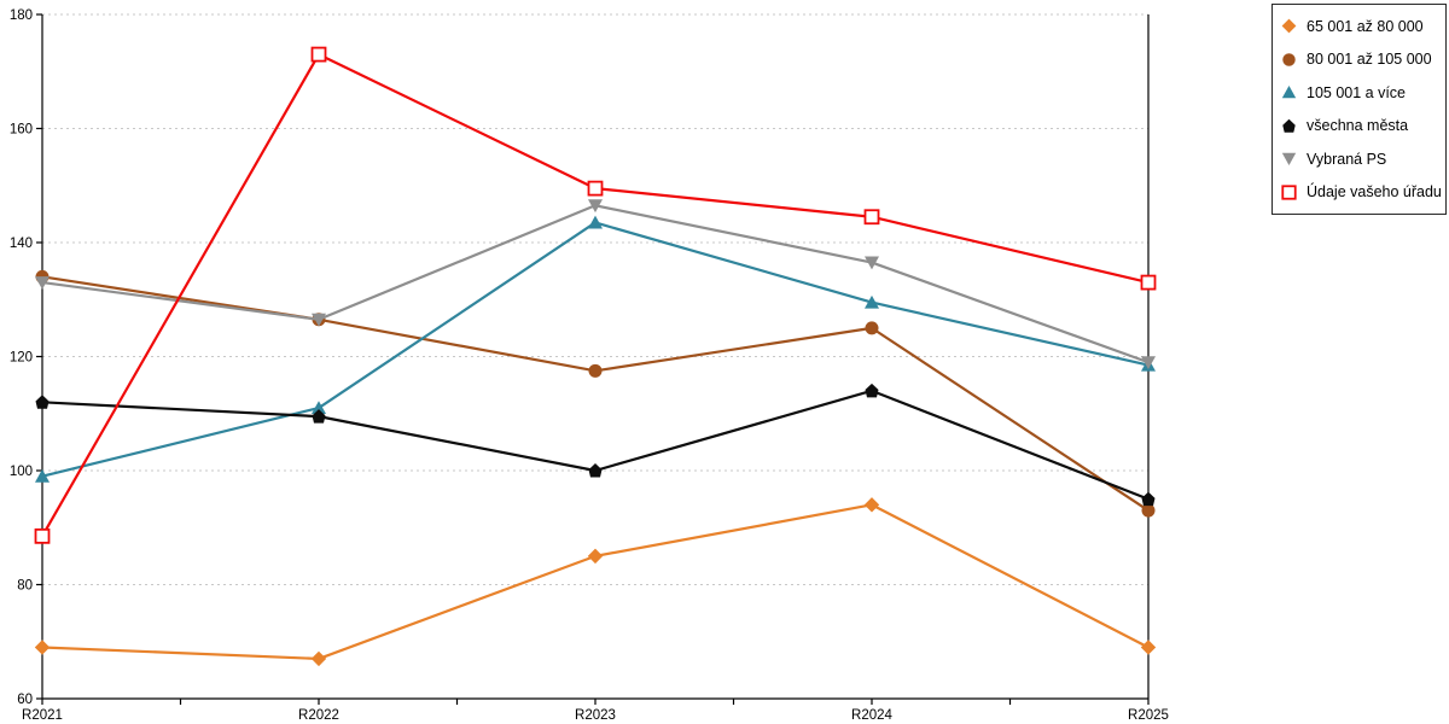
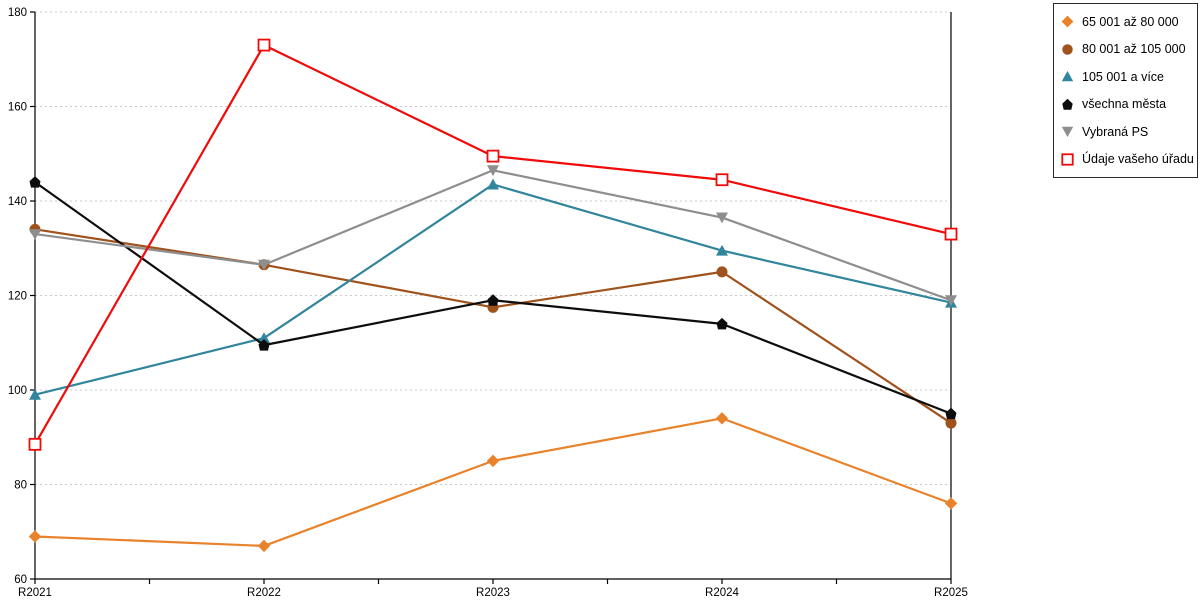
všechna města/R2021: 112 -> 144
všechna města/R2023: 100 -> 119
65 001 až 80 000/R2025: 69 -> 76
